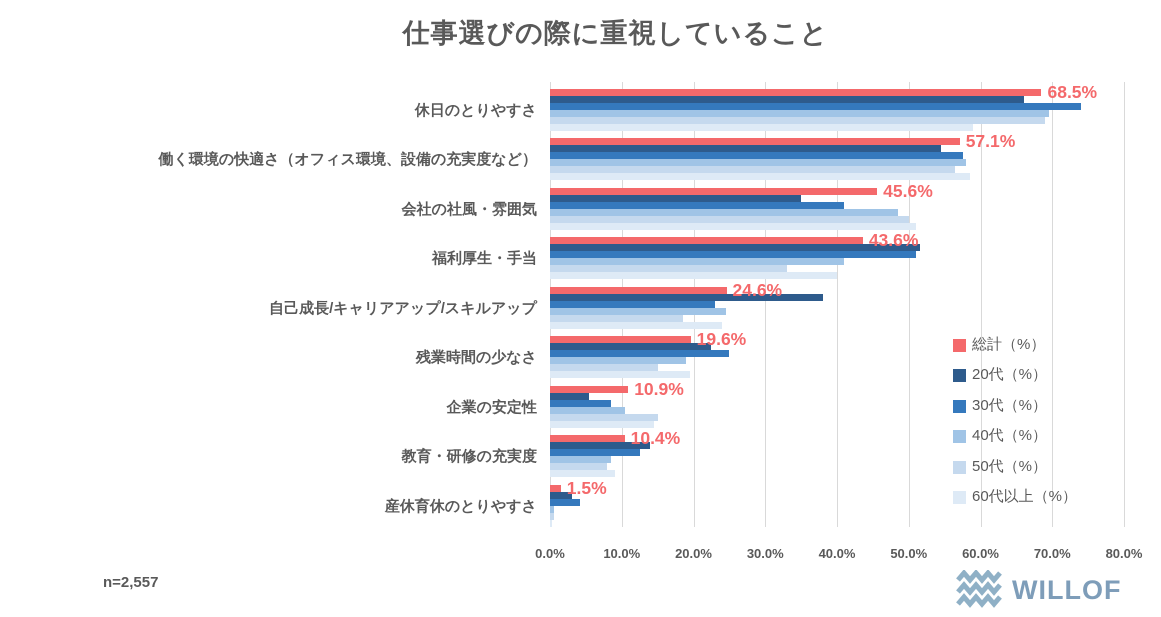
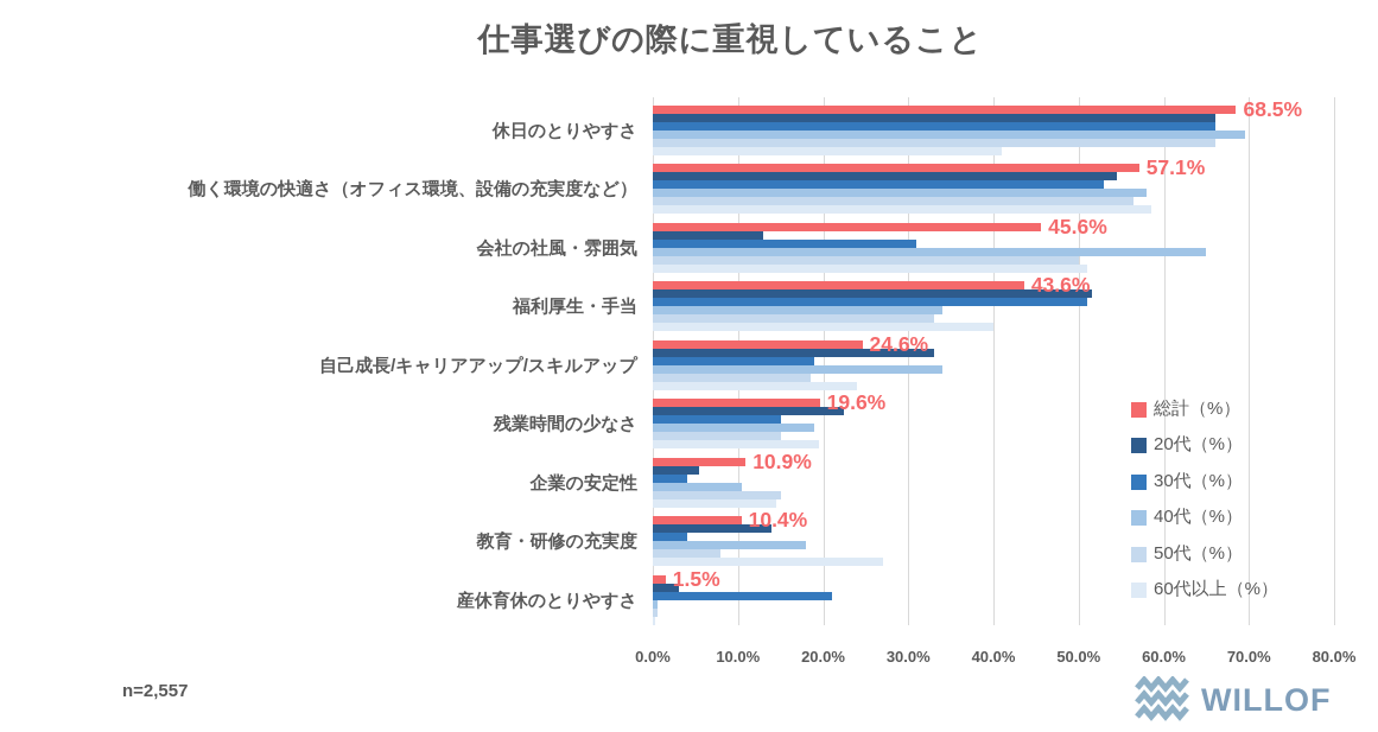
30代（%）/休日のとりやすさ: 74% -> 66%
50代（%）/休日のとりやすさ: 69% -> 66%
60代以上（%）/休日のとりやすさ: 59% -> 41%
30代（%）/働く環境の快適さ（オフィス環境、設備の充実度など）: 58% -> 53%
20代（%）/会社の社風・雰囲気: 35% -> 13%
30代（%）/会社の社風・雰囲気: 41% -> 31%
40代（%）/会社の社風・雰囲気: 48% -> 65%
40代（%）/福利厚生・手当: 41% -> 34%
20代（%）/自己成長/キャリアアップ/スキルアップ: 38% -> 33%
30代（%）/自己成長/キャリアアップ/スキルアップ: 23% -> 19%
40代（%）/自己成長/キャリアアップ/スキルアップ: 24% -> 34%
30代（%）/残業時間の少なさ: 25% -> 15%
30代（%）/企業の安定性: 8% -> 4%
30代（%）/教育・研修の充実度: 12% -> 4%
40代（%）/教育・研修の充実度: 8% -> 18%
60代以上（%）/教育・研修の充実度: 9% -> 27%
30代（%）/産休育休のとりやすさ: 4% -> 21%
